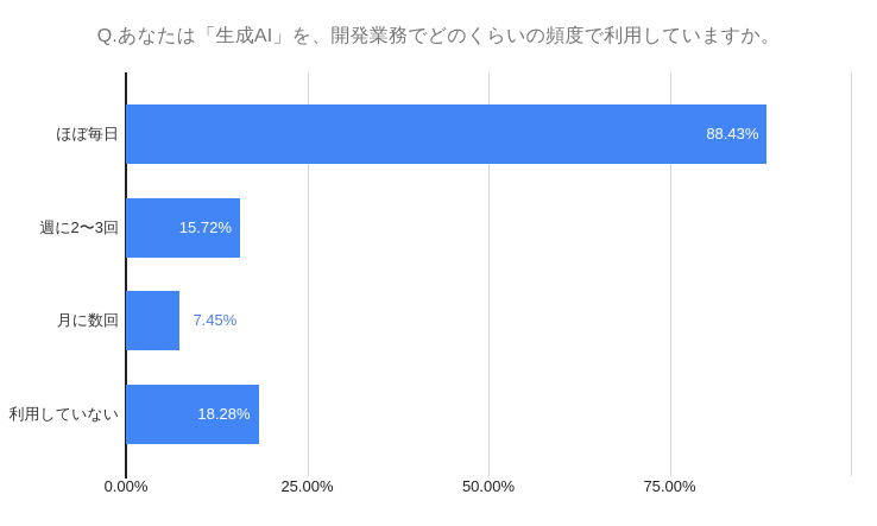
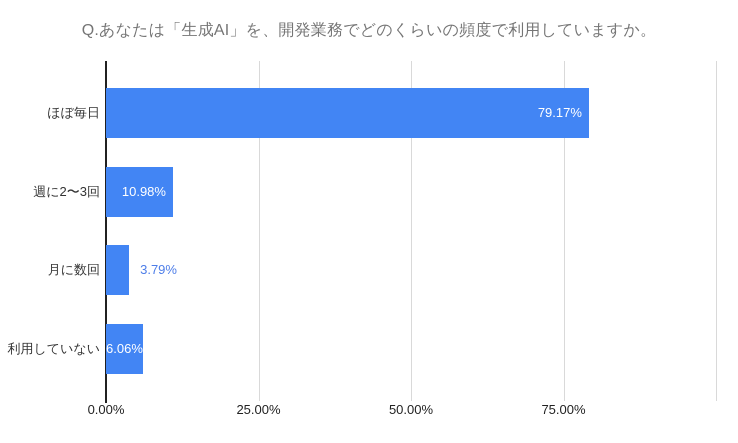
ほぼ毎日: 88.43% -> 79.17%
週に2〜3回: 15.72% -> 10.98%
月に数回: 7.45% -> 3.79%
利用していない: 18.28% -> 6.06%
